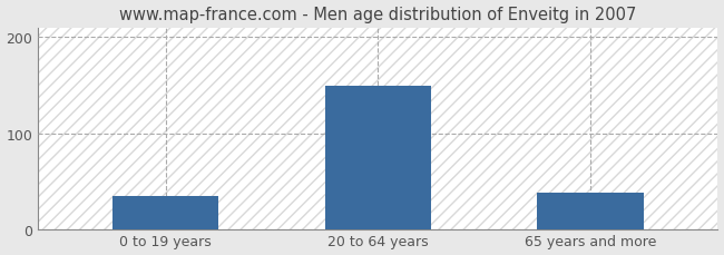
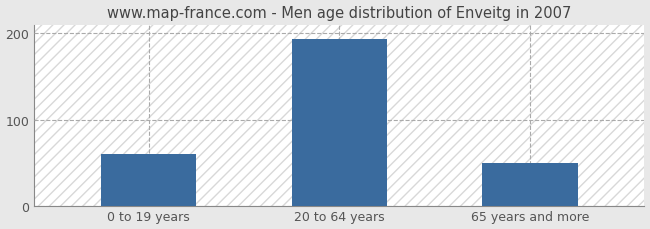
0 to 19 years: 34 -> 60
20 to 64 years: 150 -> 194
65 years and more: 38 -> 50
